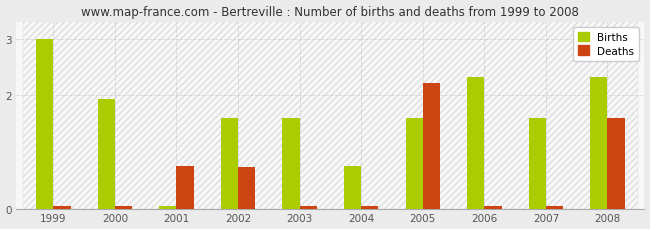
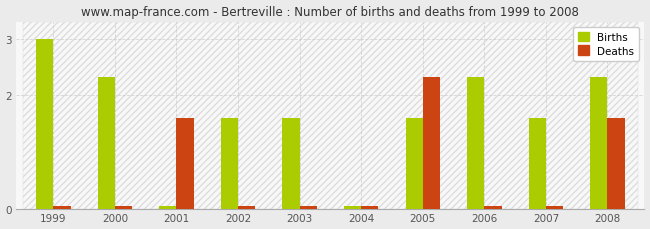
Births/2000: 1.94 -> 2.33
Deaths/2001: 0.76 -> 1.60
Deaths/2002: 0.74 -> 0.05
Births/2004: 0.76 -> 0.05
Deaths/2005: 2.22 -> 2.33
